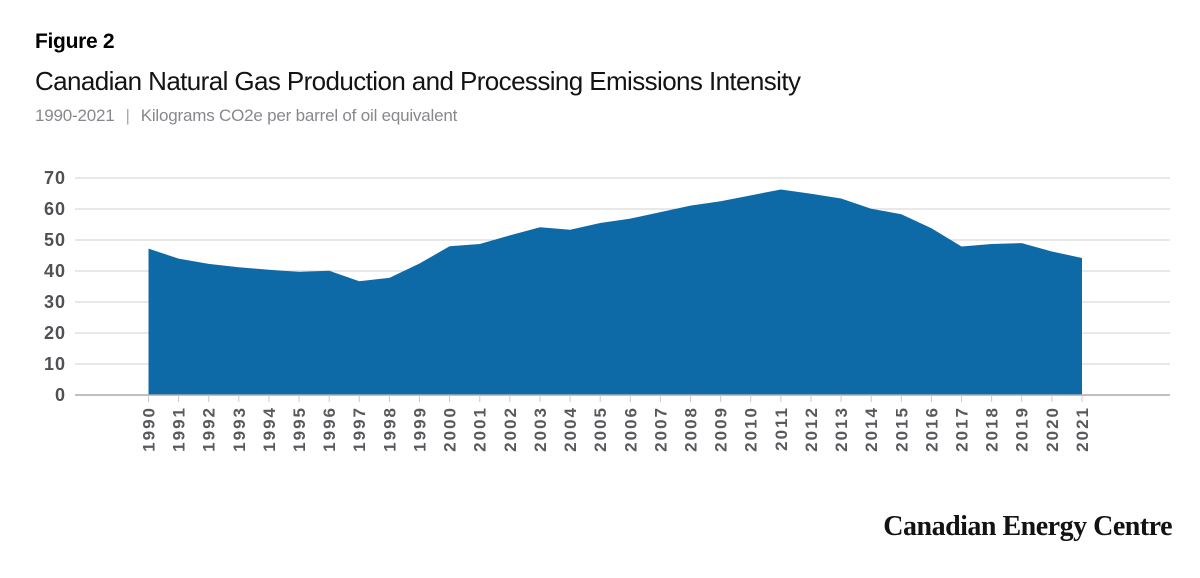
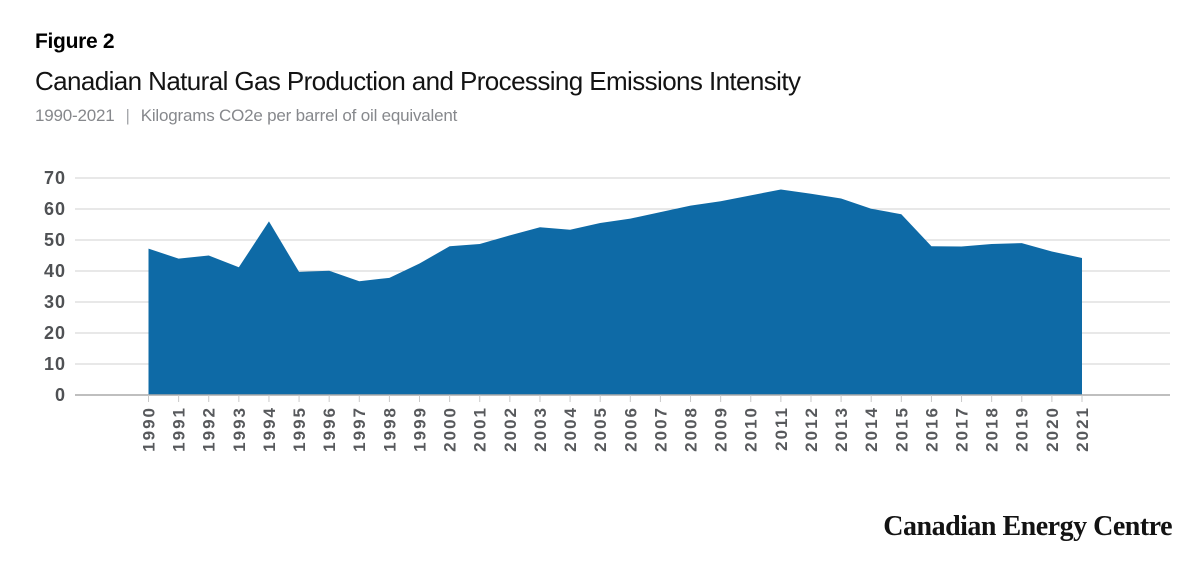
1992: 42 -> 45
1994: 40 -> 56
2016: 54 -> 48
